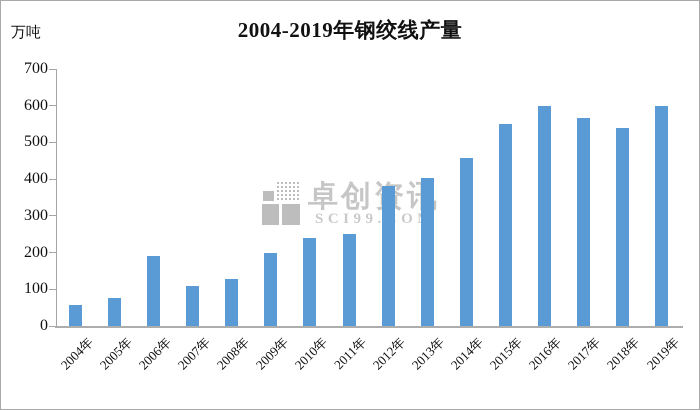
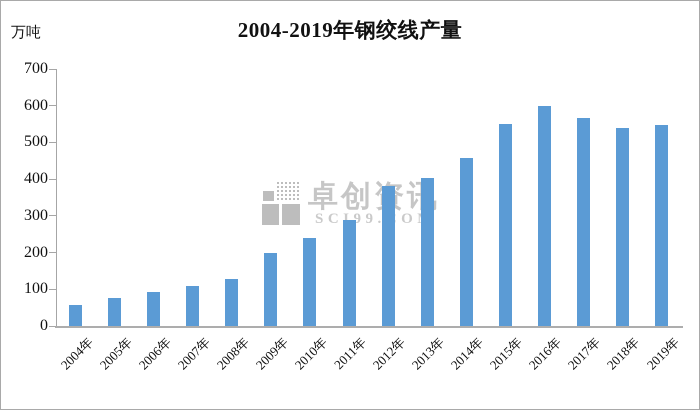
2006年: 190 -> 90
2011年: 250 -> 290
2019年: 600 -> 550
